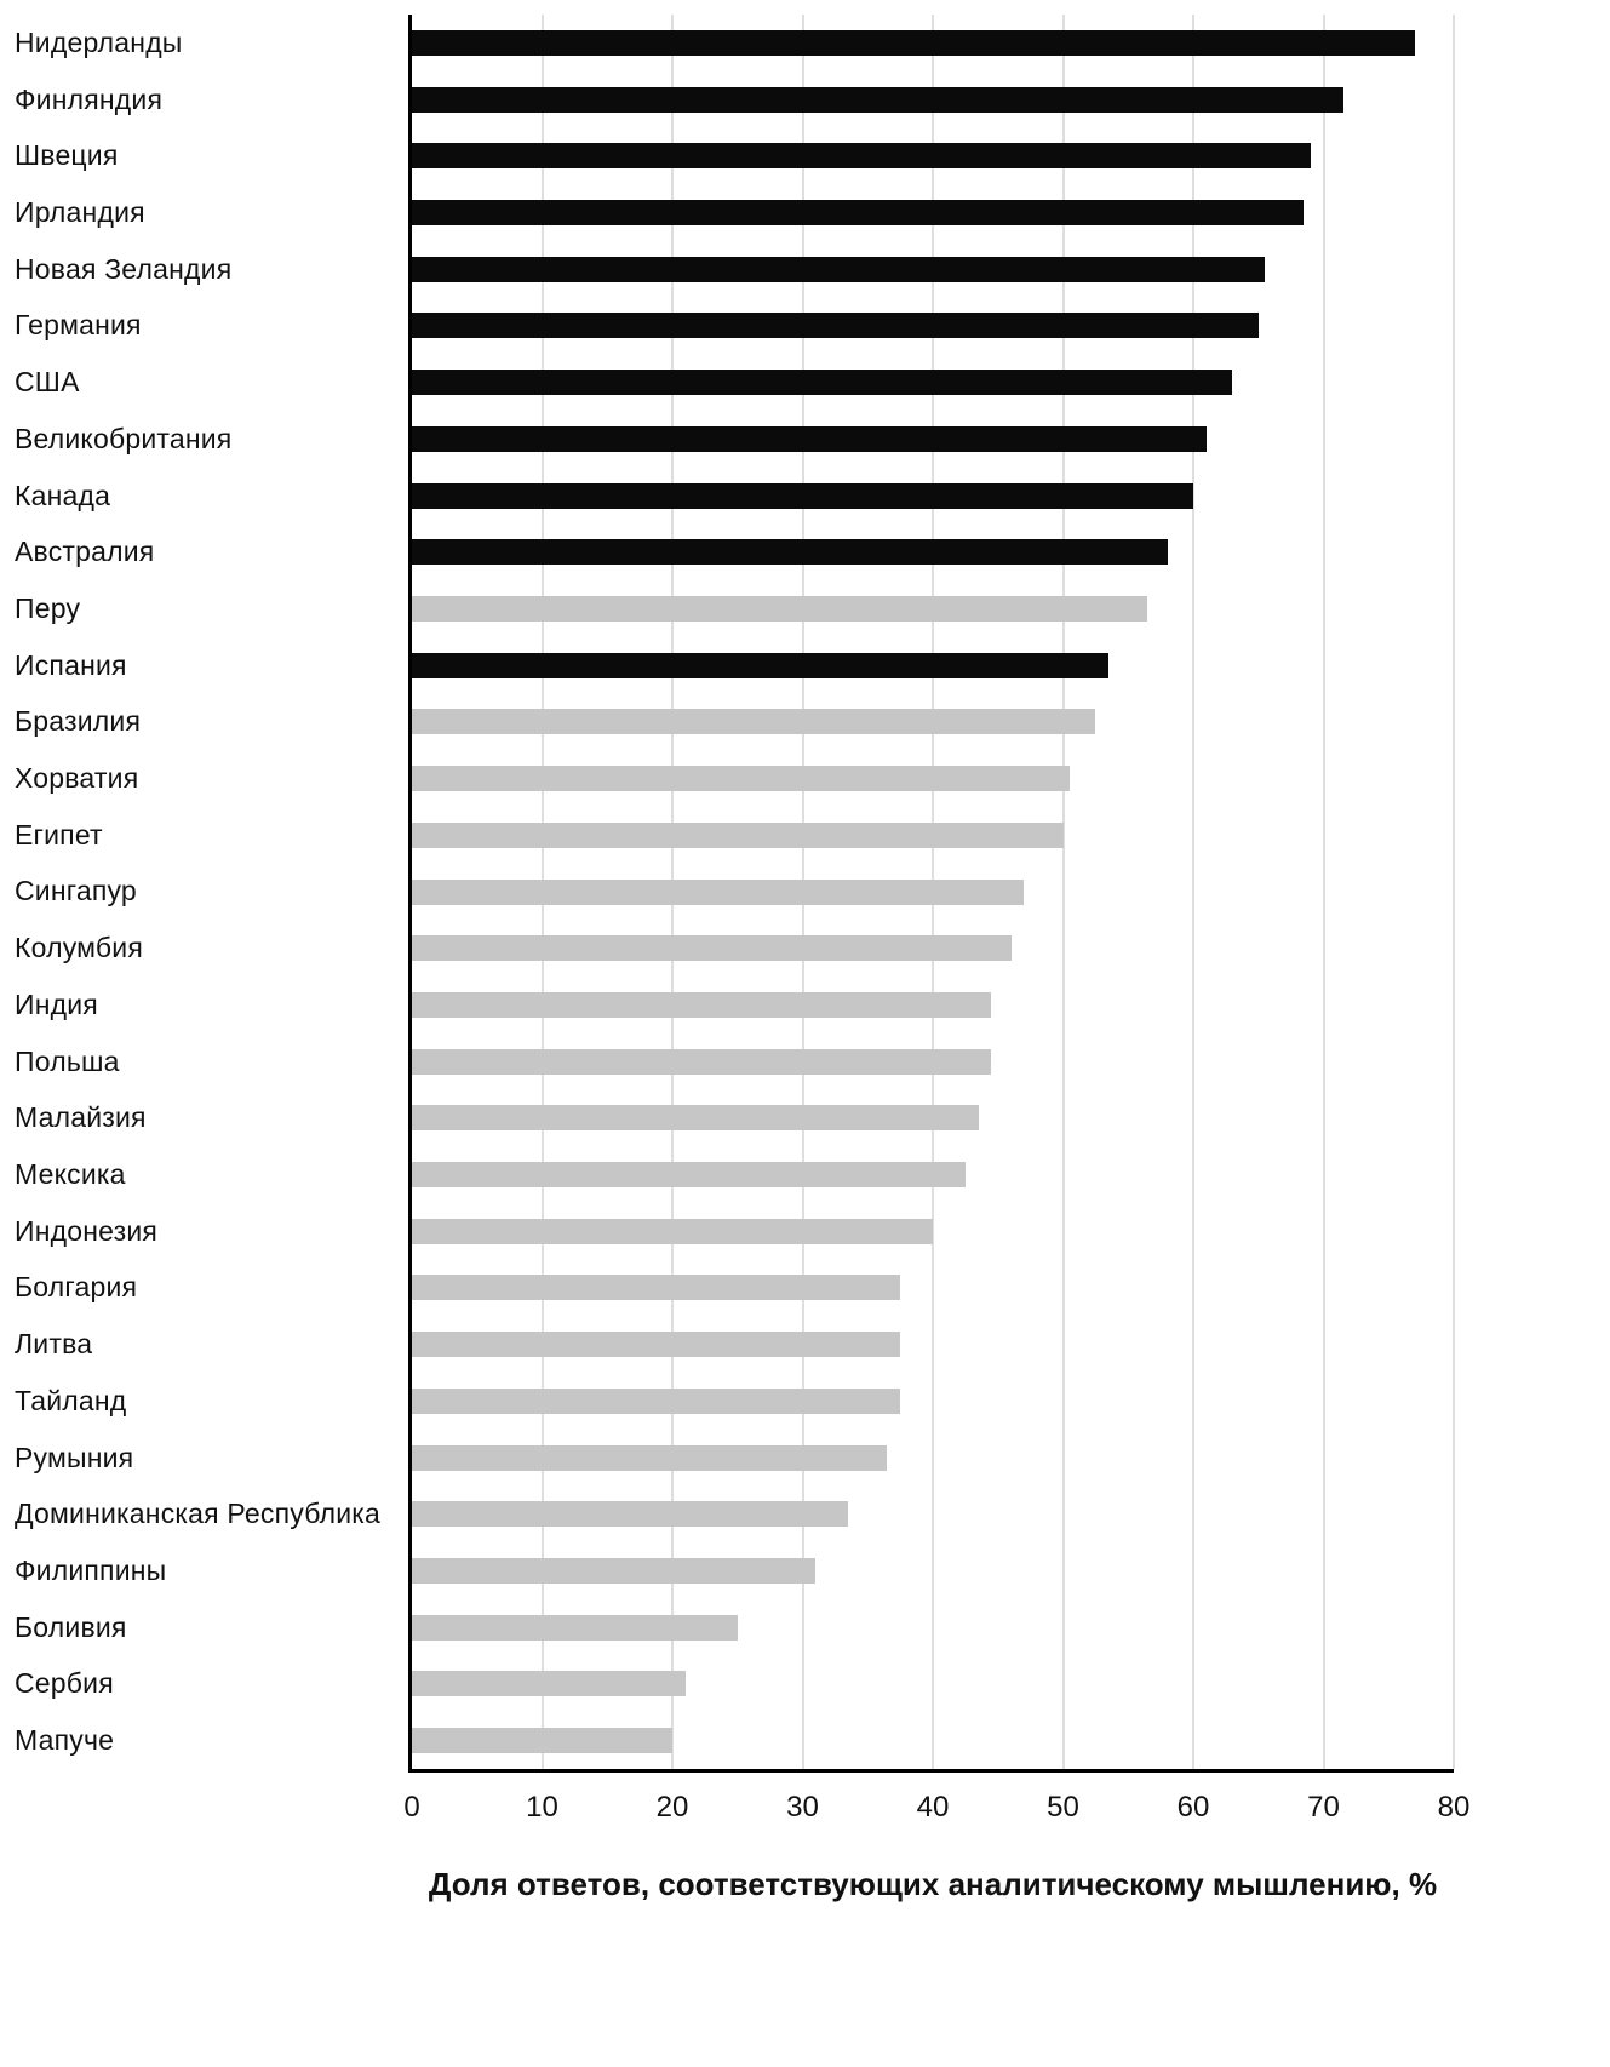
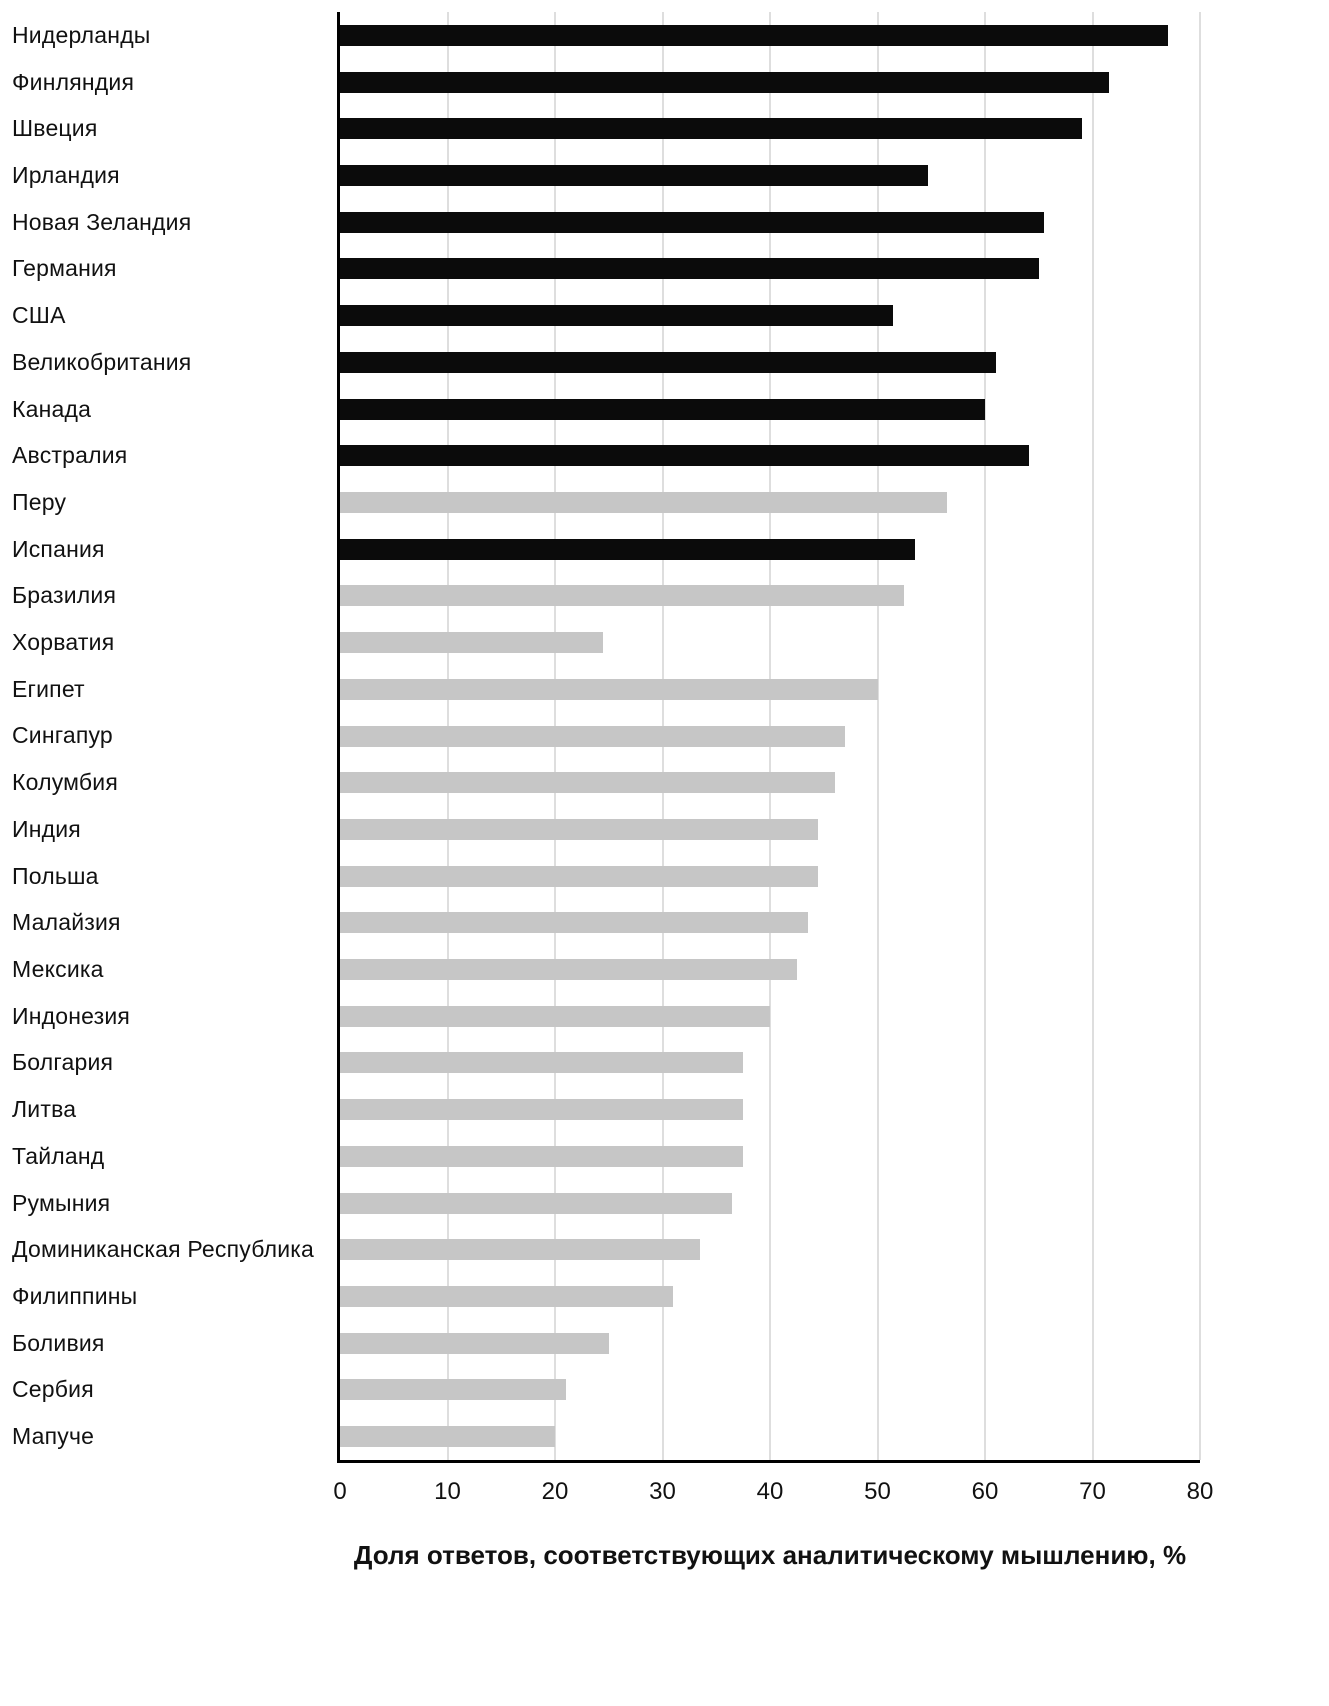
Ирландия: 68.5 -> 54.7
США: 63.0 -> 51.4
Австралия: 58.0 -> 64.1
Хорватия: 50.5 -> 24.5
